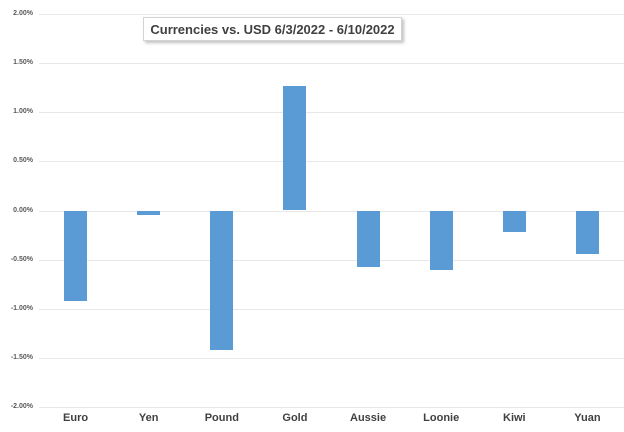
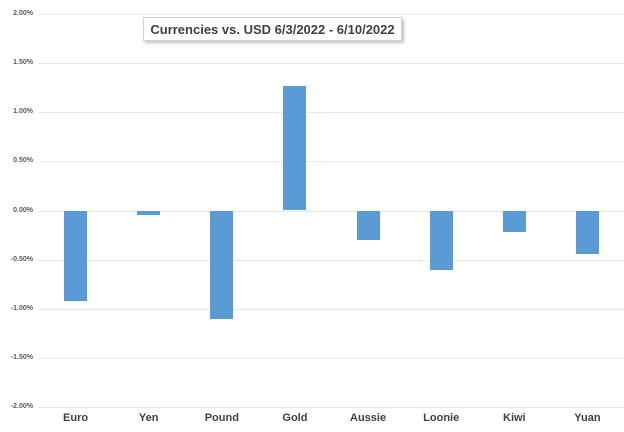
Pound: -1.4% -> -1.1%
Aussie: -0.6% -> -0.3%
